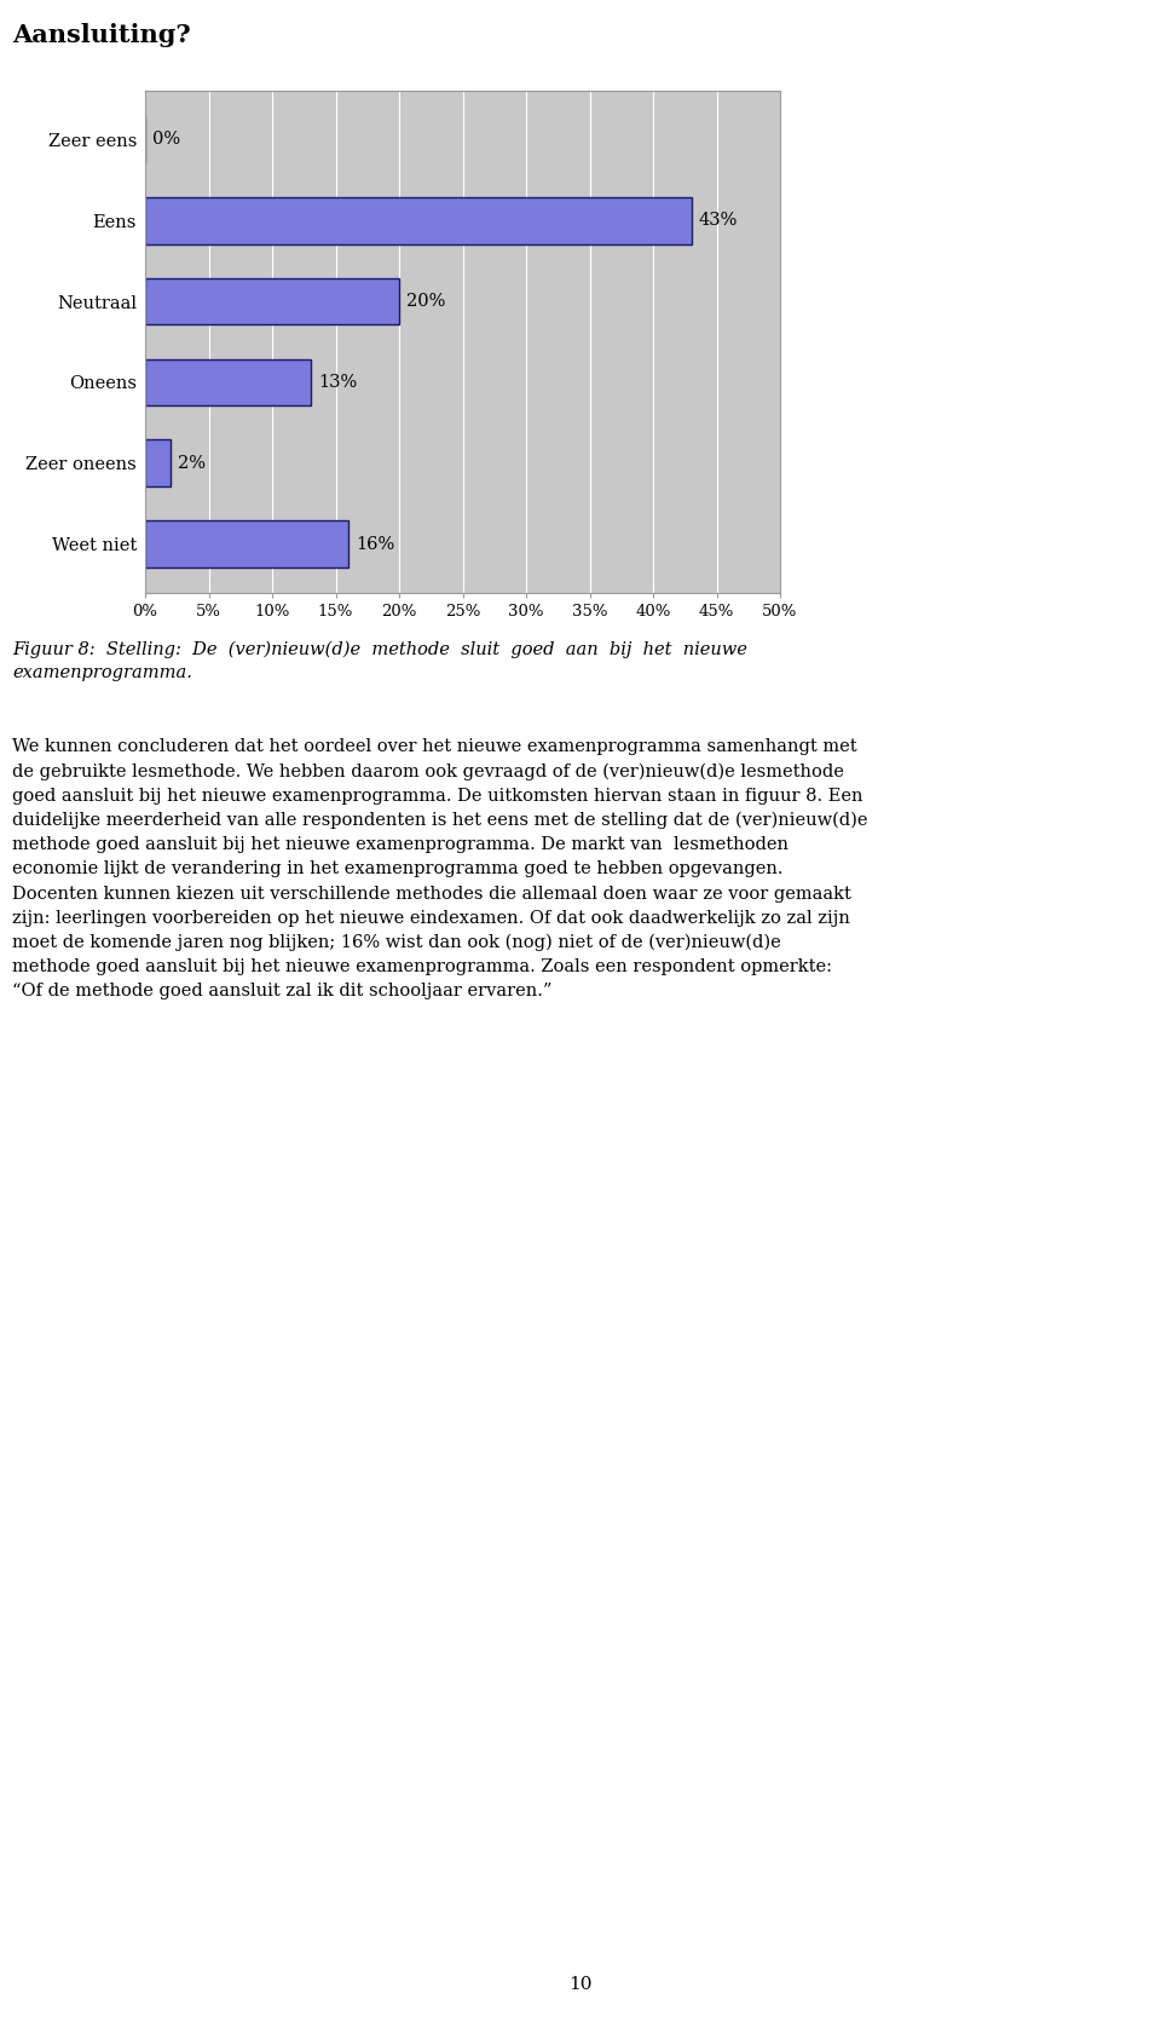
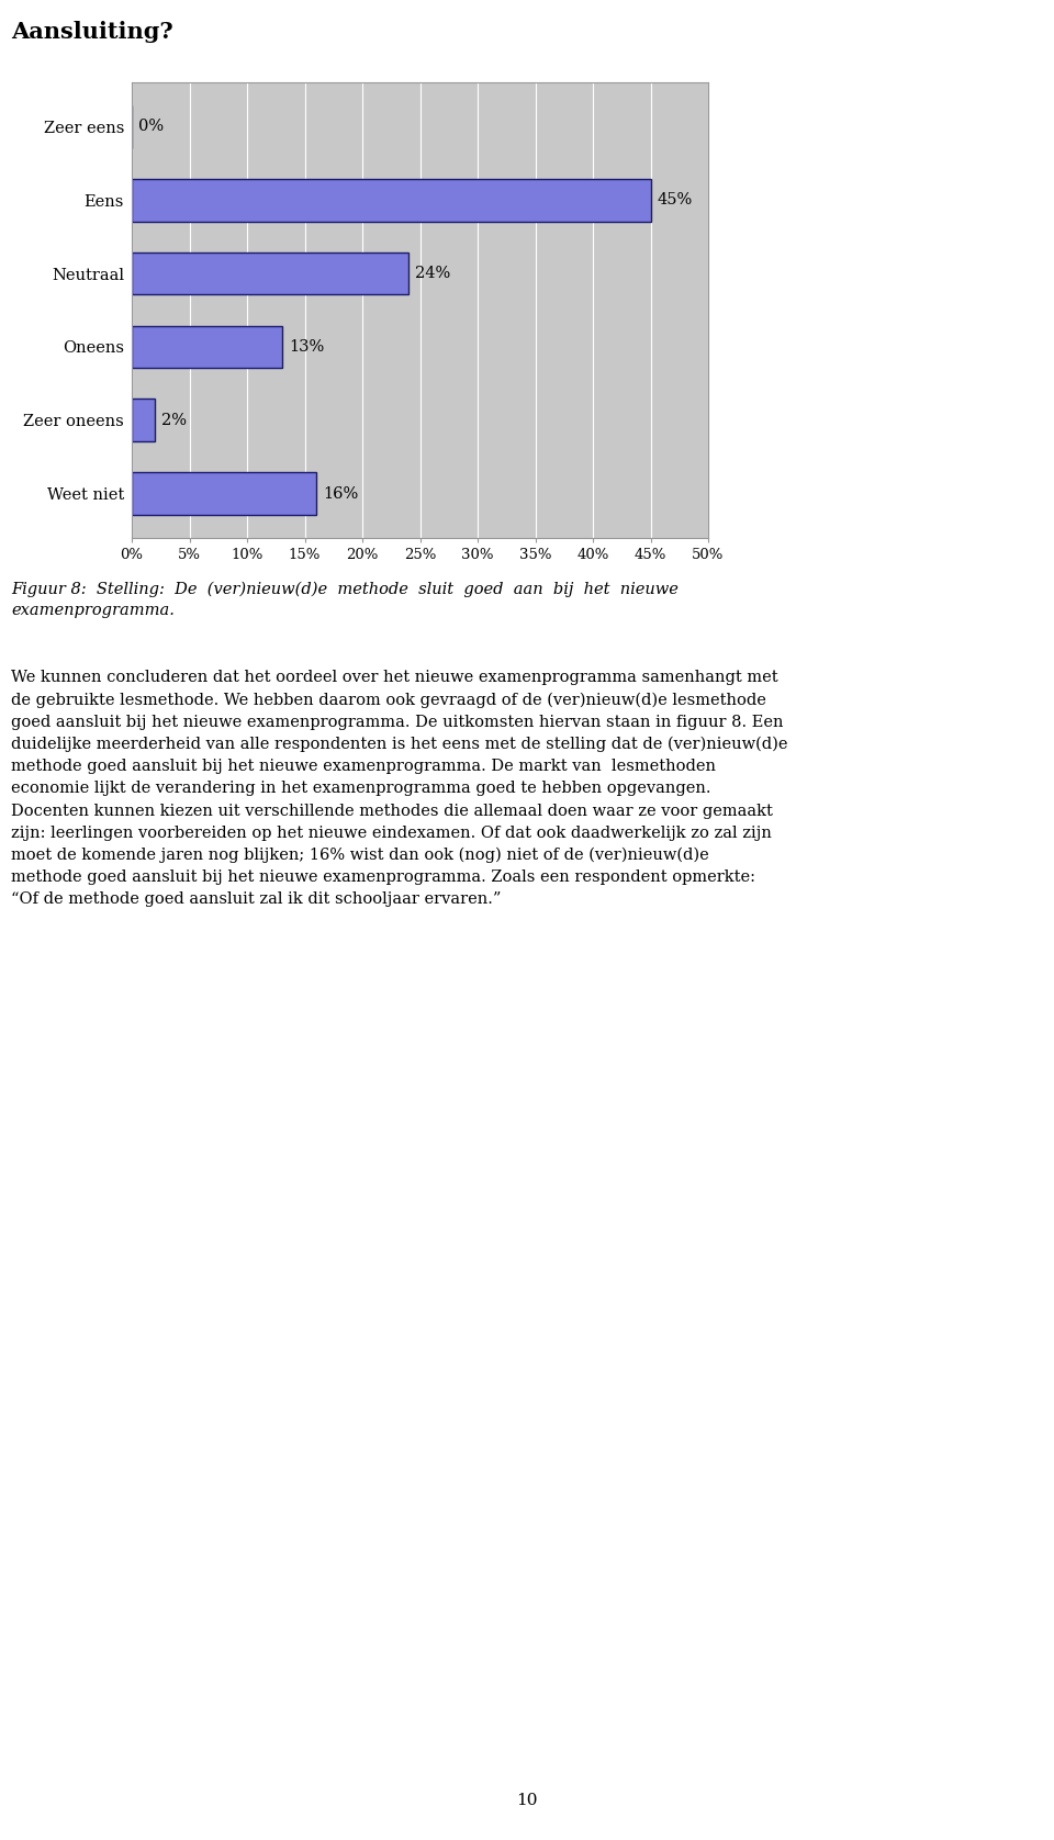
Eens: 43% -> 45%
Neutraal: 20% -> 24%
